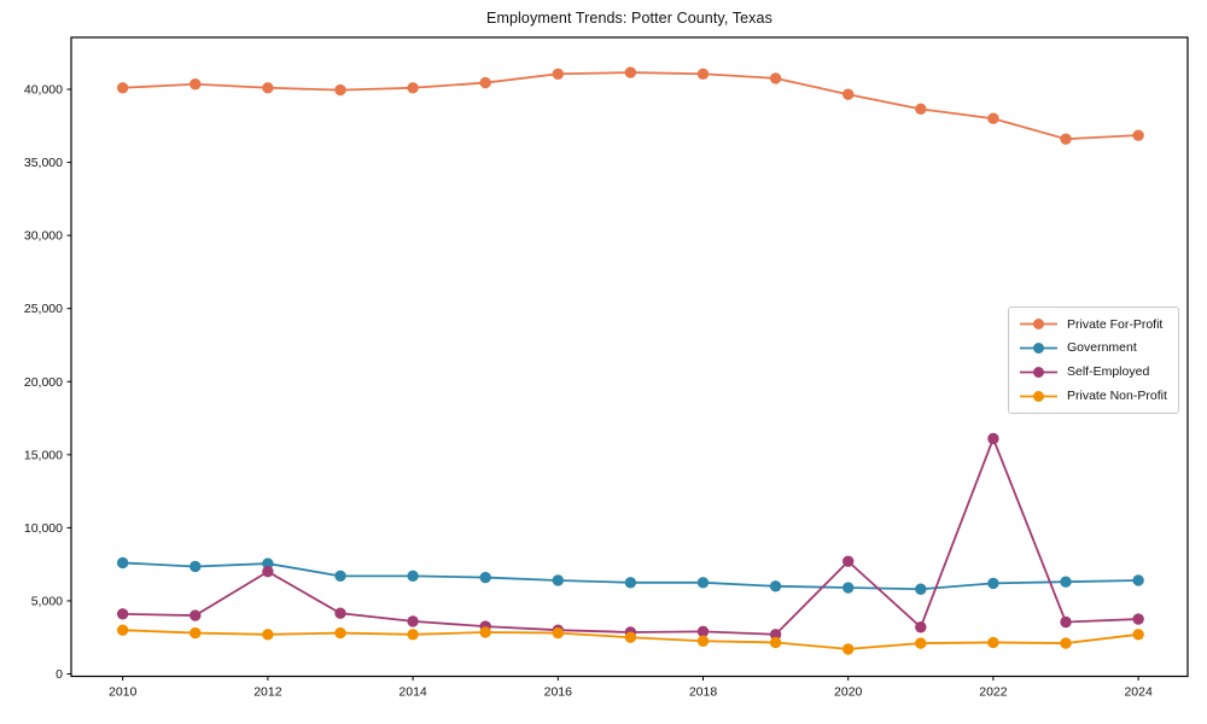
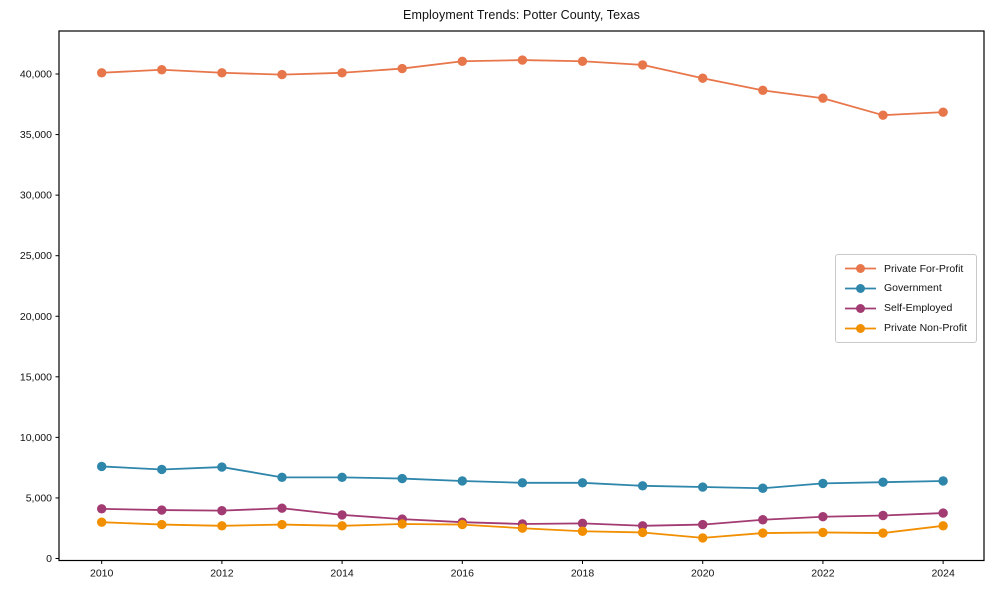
Self-Employed/2012: 7000 -> 4000
Self-Employed/2020: 7700 -> 2800
Self-Employed/2022: 16100 -> 3400
